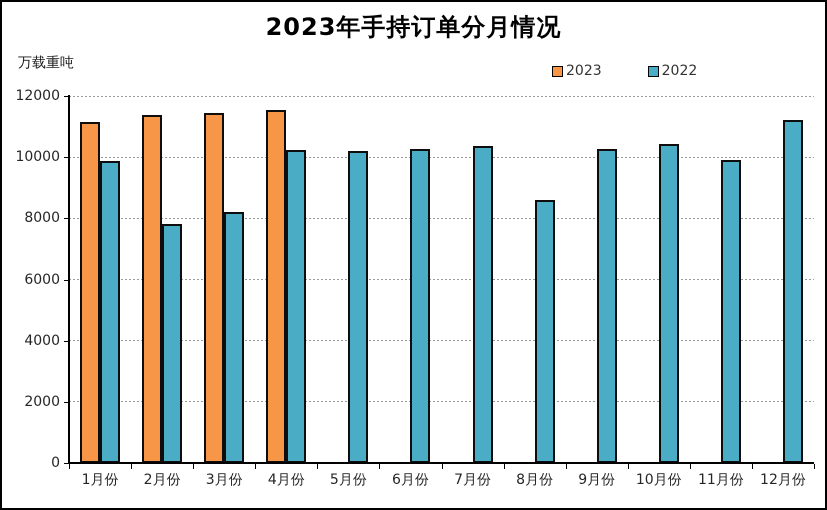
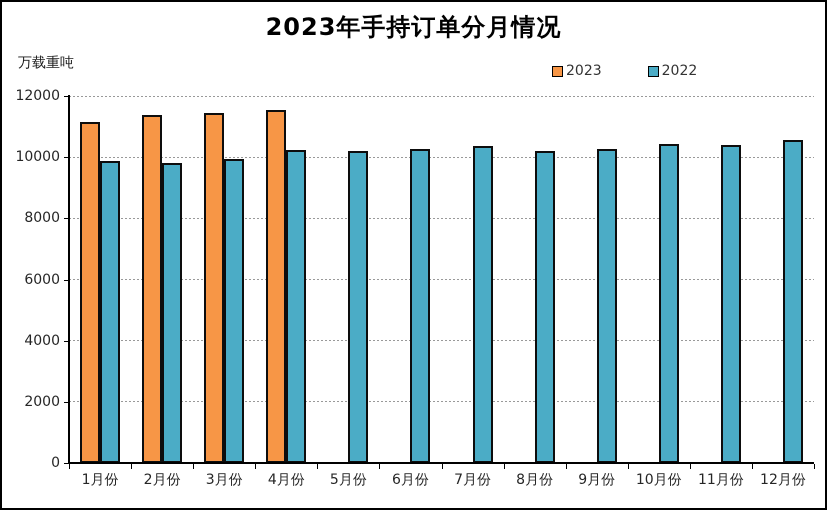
2022/2月份: 7800 -> 9800
2022/3月份: 8200 -> 9900
2022/8月份: 8600 -> 10200
2022/11月份: 9900 -> 10400
2022/12月份: 11200 -> 10600
